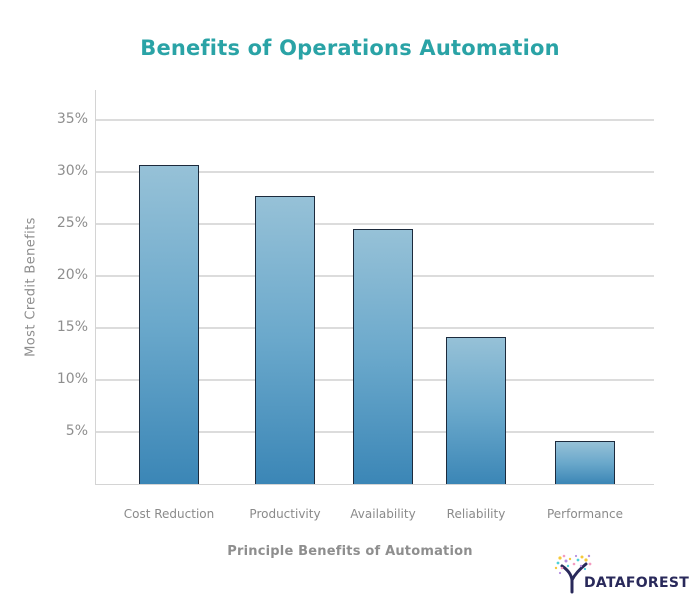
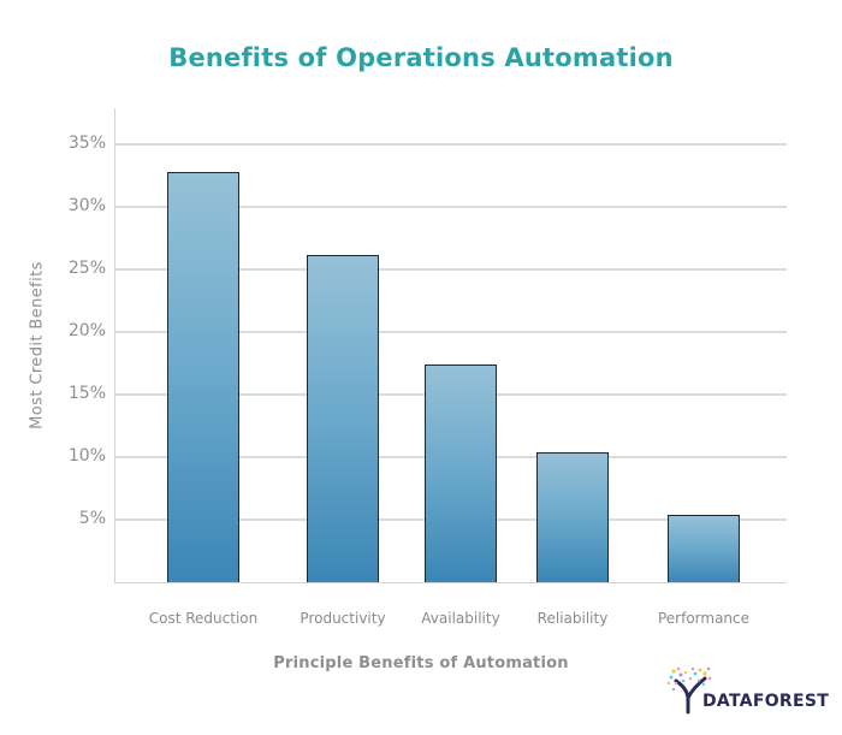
Cost Reduction: 30.7% -> 32.8%
Productivity: 27.7% -> 26.2%
Availability: 24.5% -> 17.4%
Reliability: 14.1% -> 10.4%
Performance: 4.1% -> 5.4%
